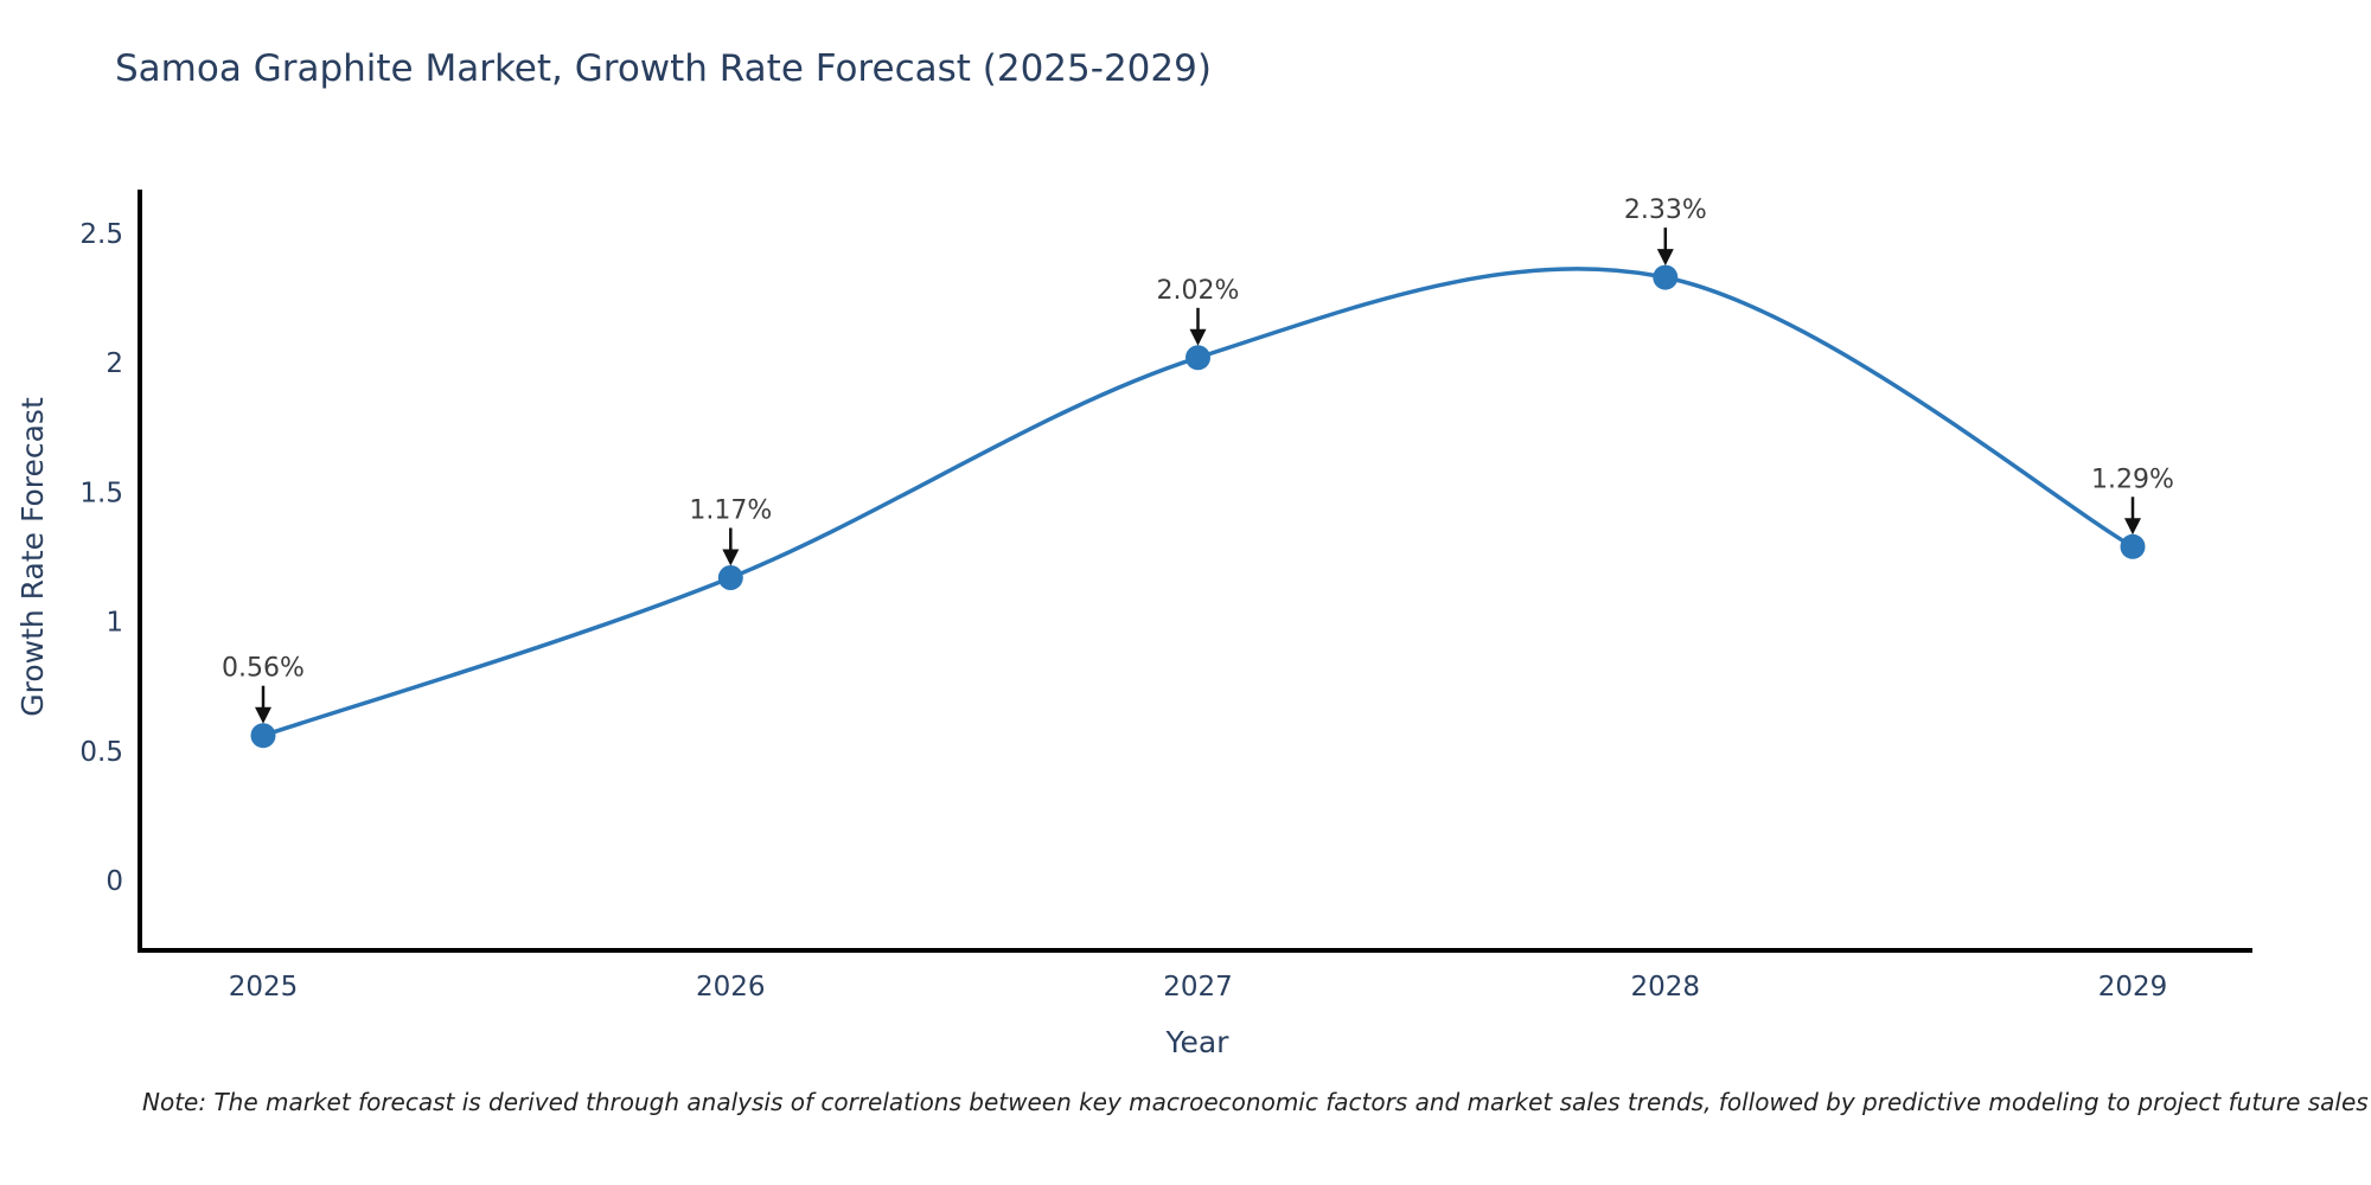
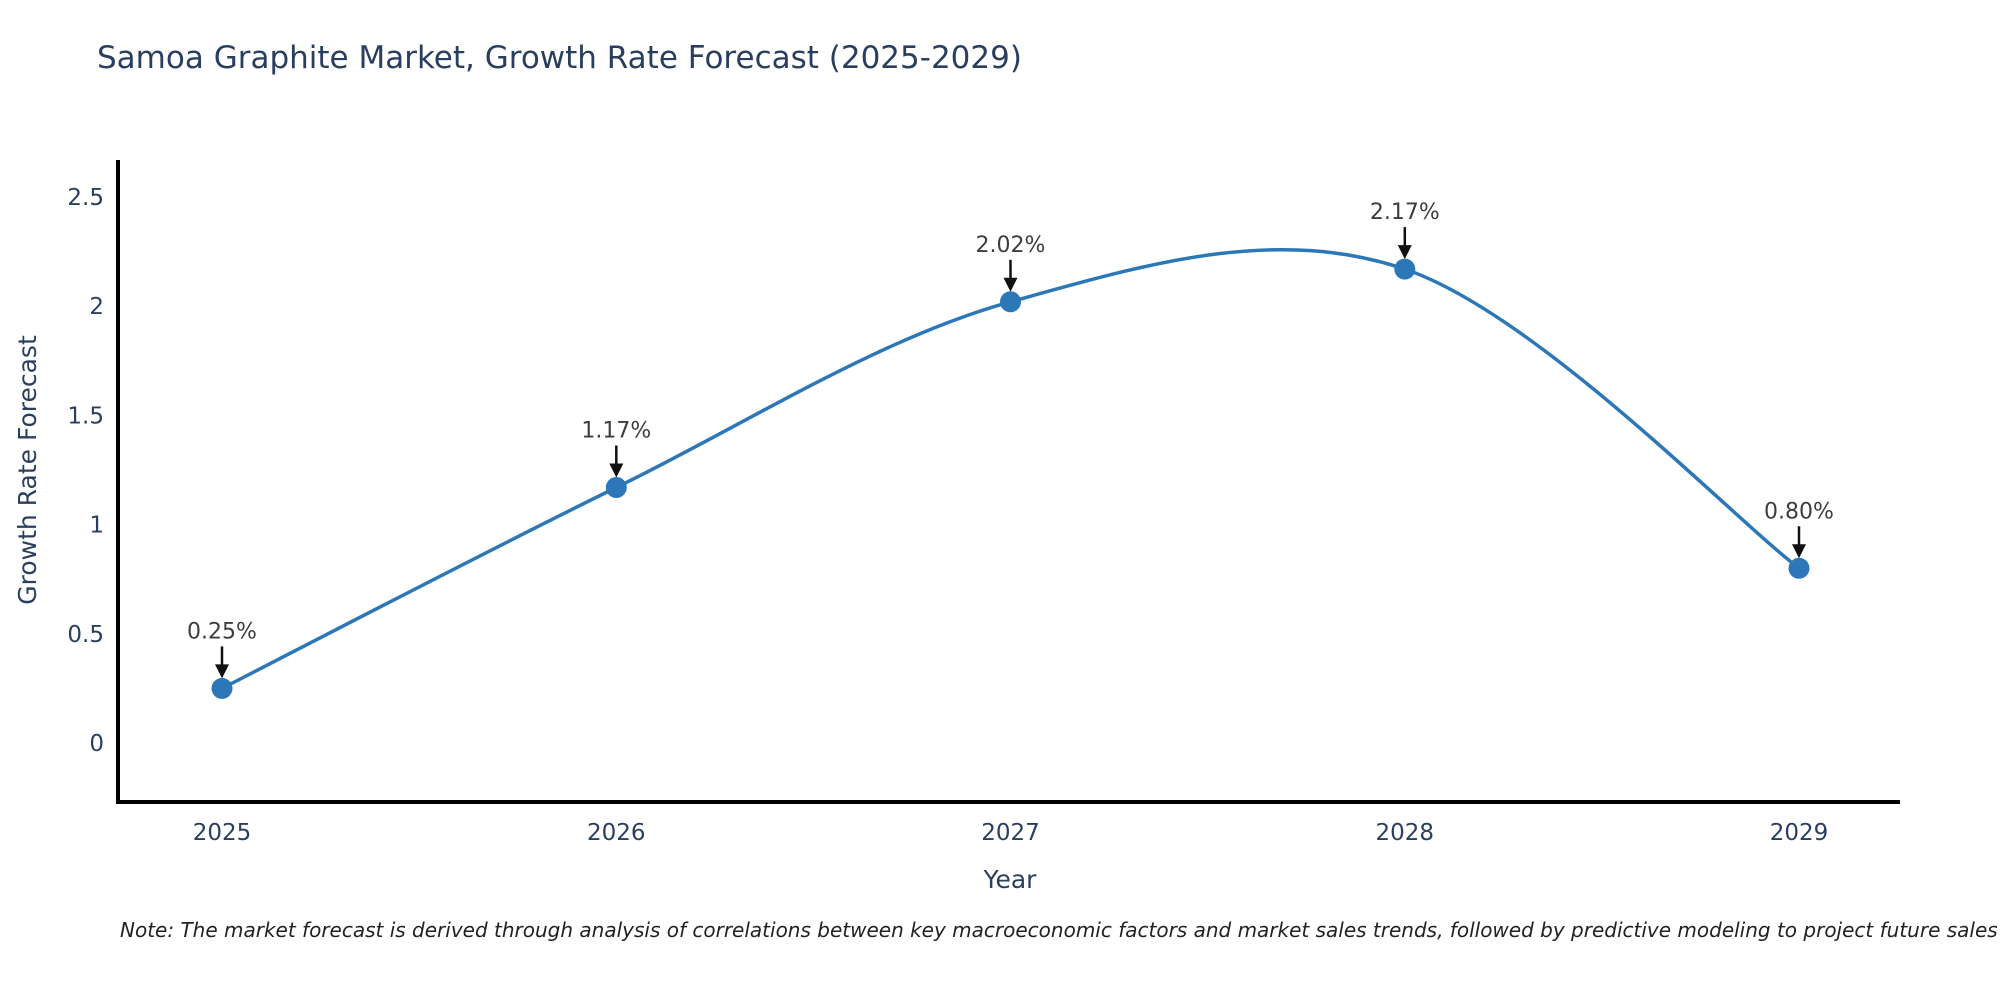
2025: 0.56% -> 0.25%
2028: 2.33% -> 2.17%
2029: 1.29% -> 0.80%
